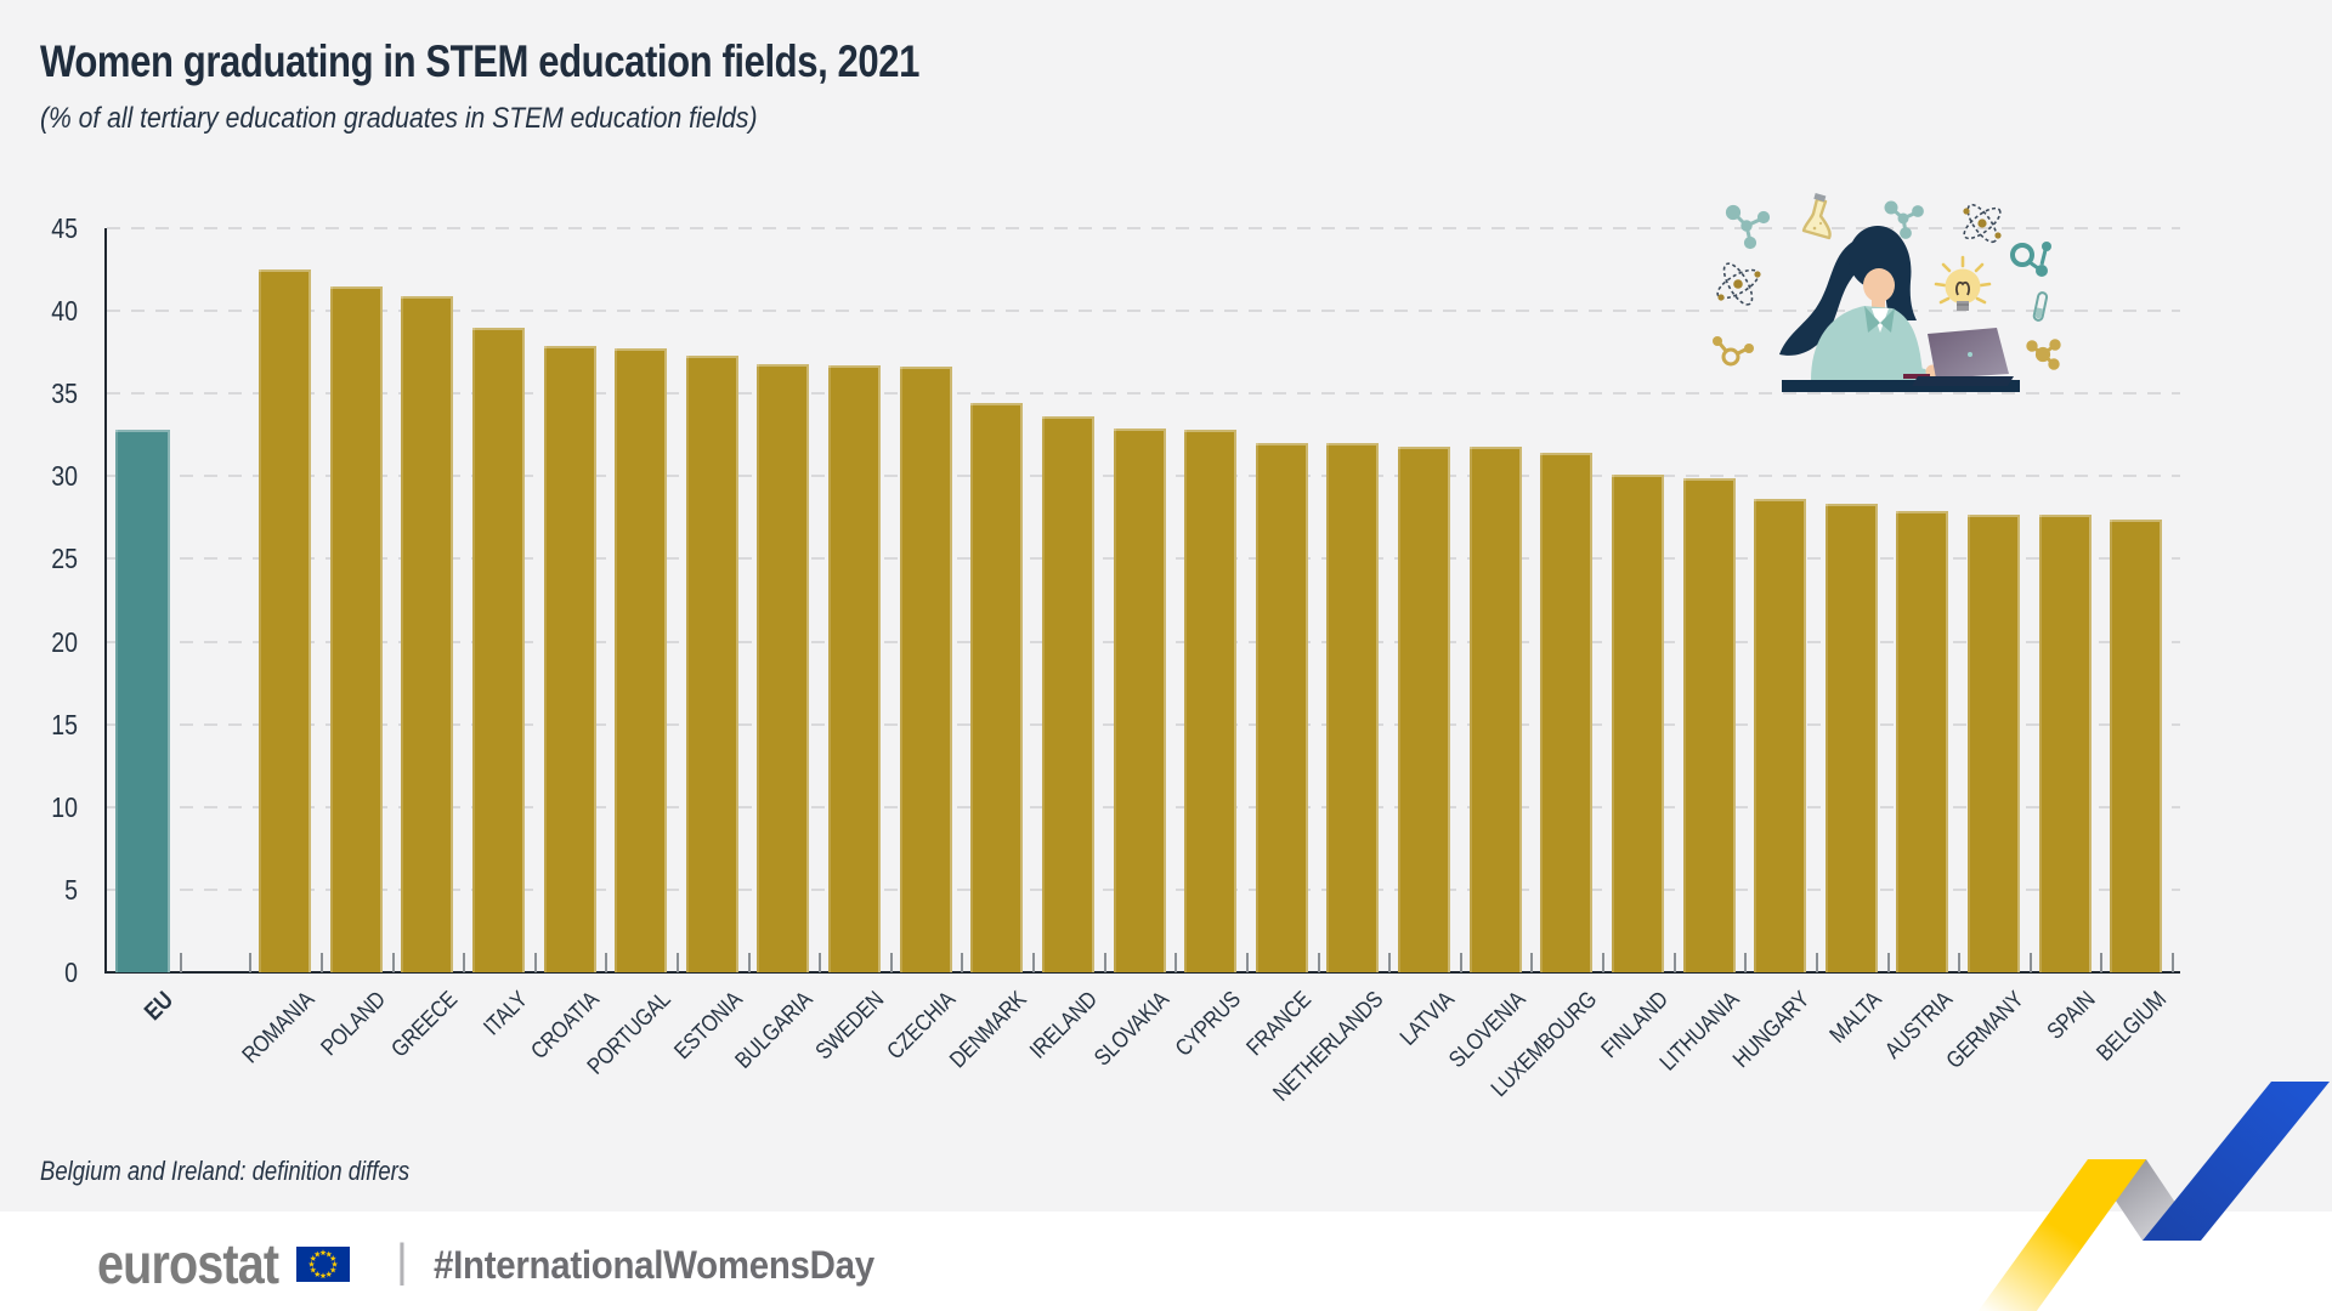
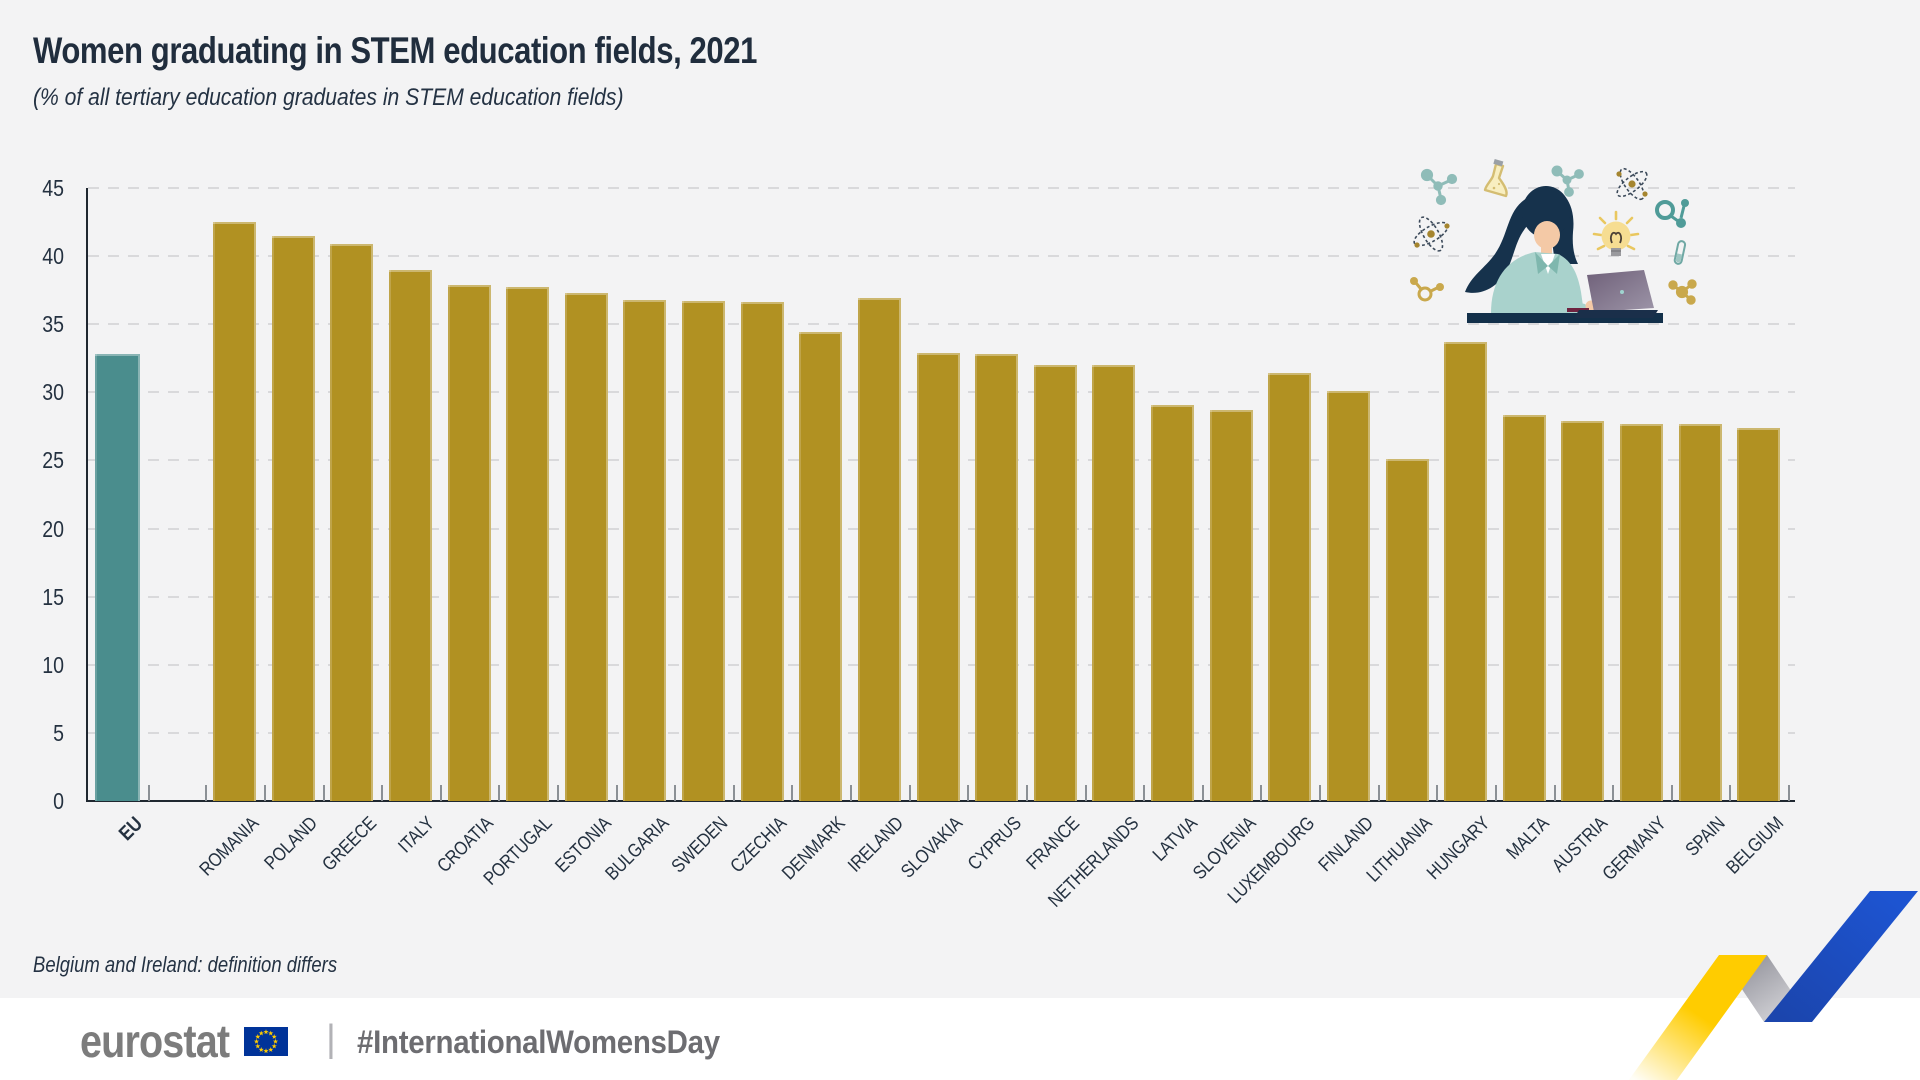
IRELAND: 33.6 -> 36.9
LATVIA: 31.8 -> 29.1
SLOVENIA: 31.8 -> 28.7
LITHUANIA: 29.9 -> 25.1
HUNGARY: 28.6 -> 33.7
